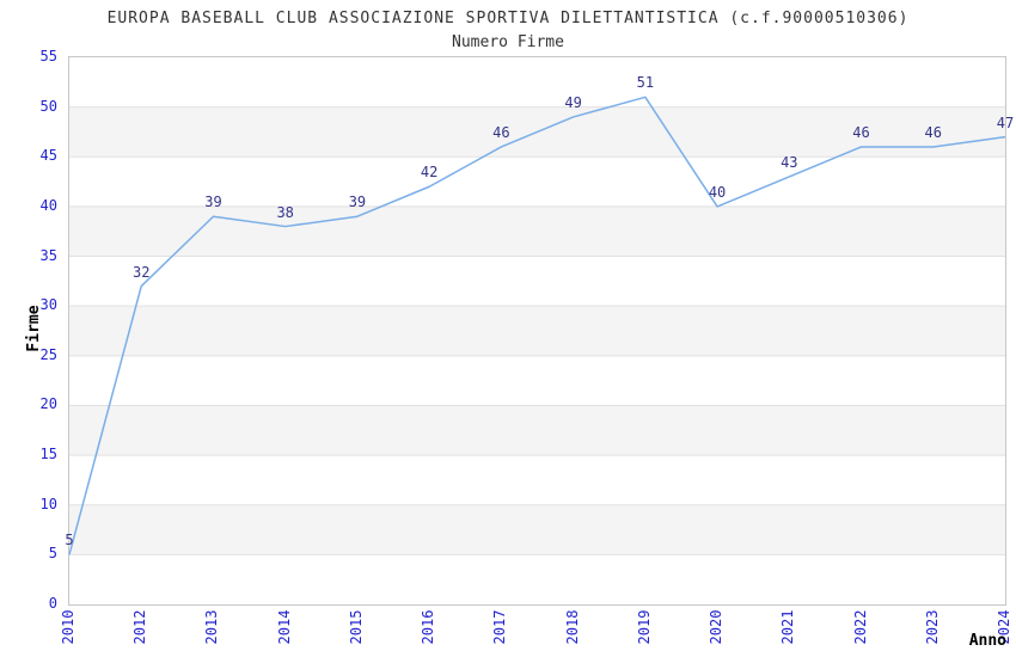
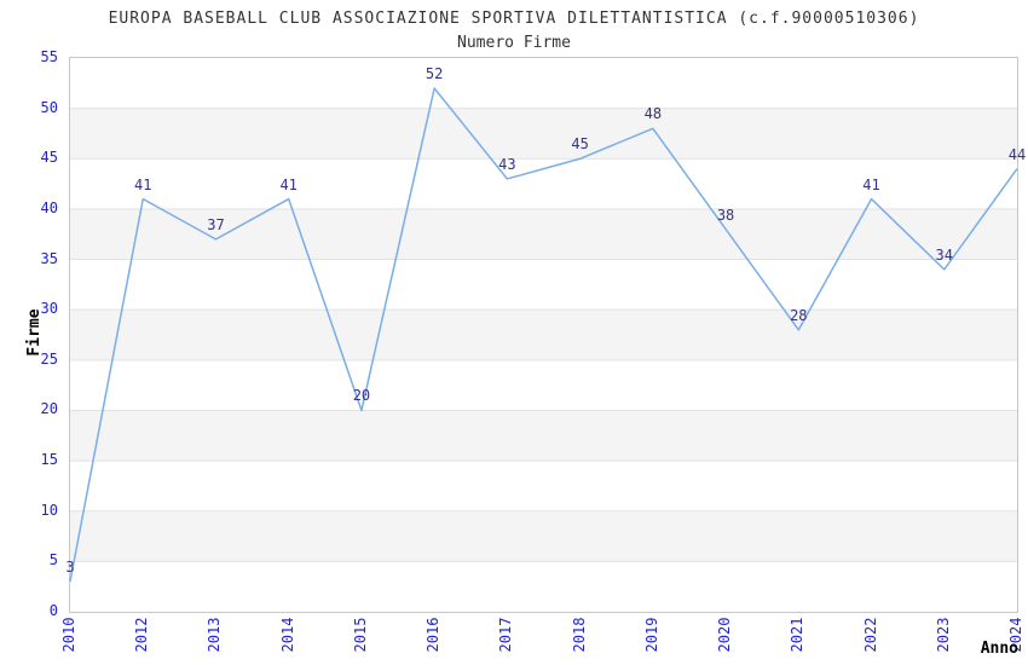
2010: 5 -> 3
2012: 32 -> 41
2013: 39 -> 37
2014: 38 -> 41
2015: 39 -> 20
2016: 42 -> 52
2017: 46 -> 43
2018: 49 -> 45
2019: 51 -> 48
2020: 40 -> 38
2021: 43 -> 28
2022: 46 -> 41
2023: 46 -> 34
2024: 47 -> 44
